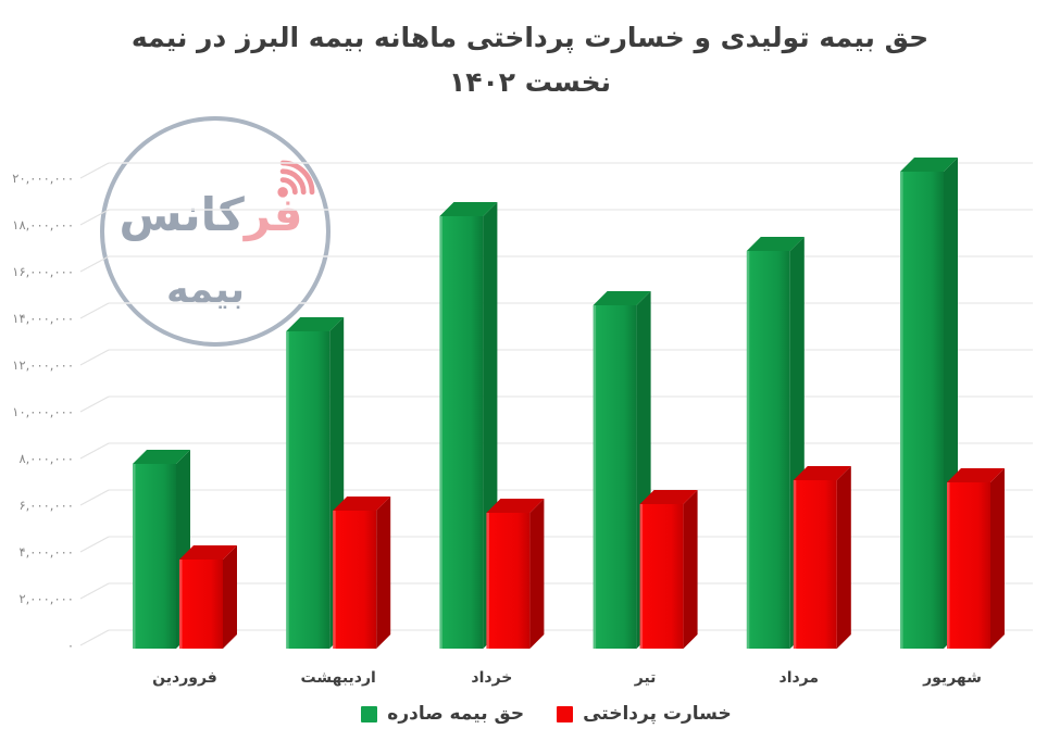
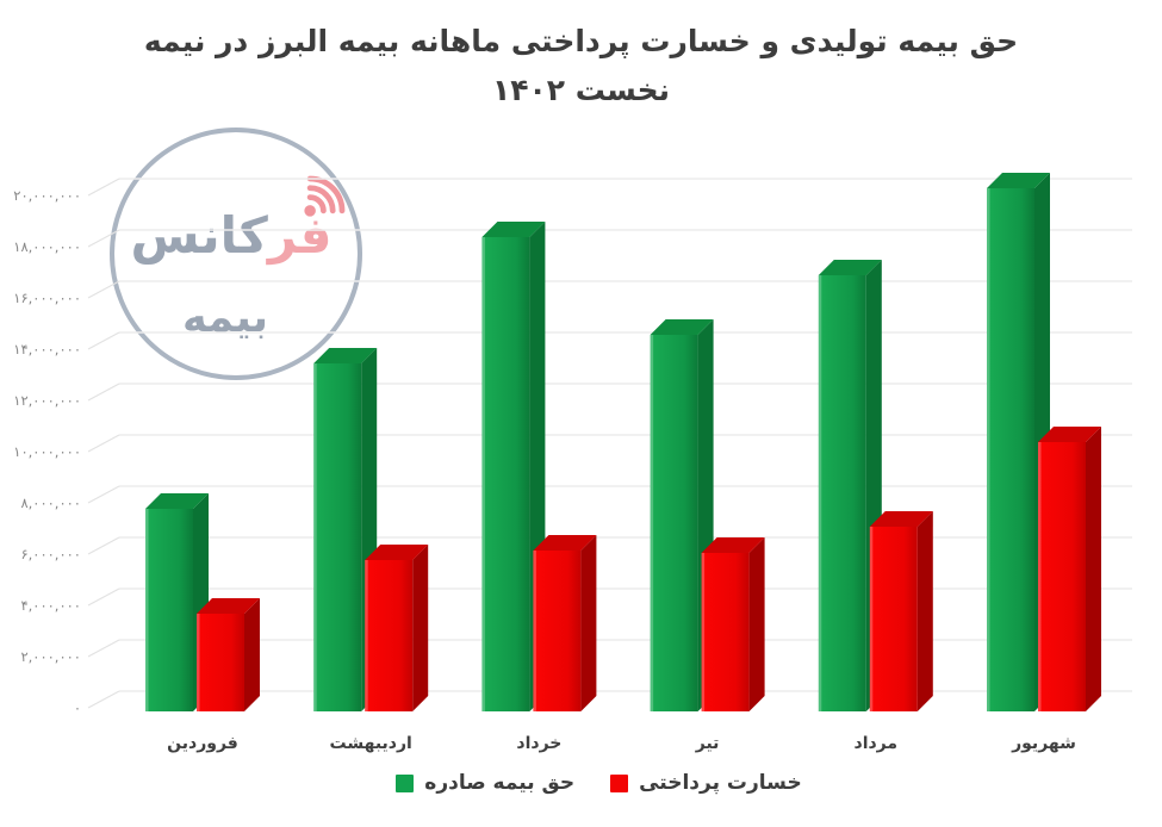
خسارت پرداختی/خرداد: 5800000 -> 6300000
خسارت پرداختی/شهریور: 7100000 -> 10500000
